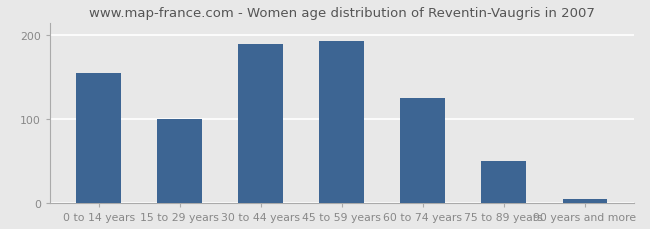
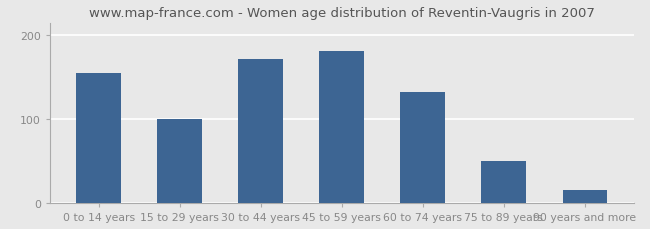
30 to 44 years: 190 -> 172
45 to 59 years: 193 -> 182
60 to 74 years: 125 -> 132
90 years and more: 5 -> 16
